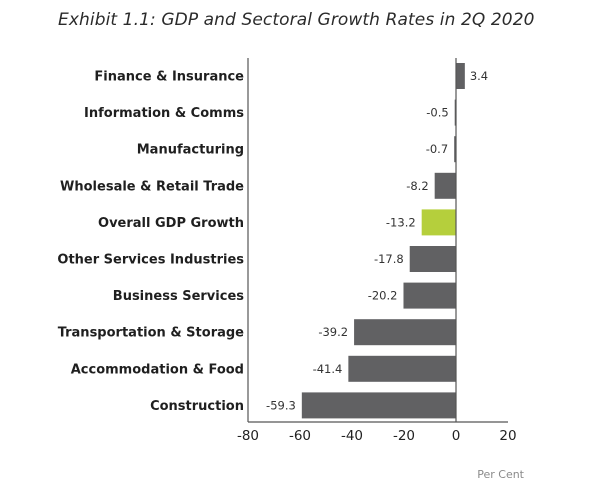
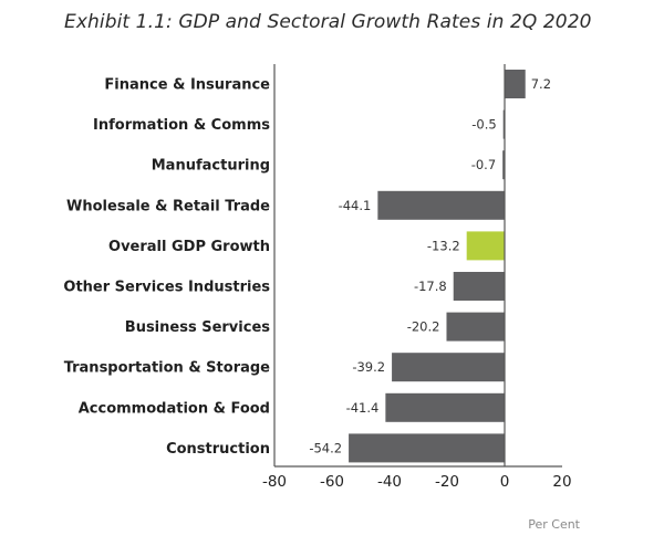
Finance & Insurance: 3.4 -> 7.2
Wholesale & Retail Trade: -8.2 -> -44.1
Construction: -59.3 -> -54.2
